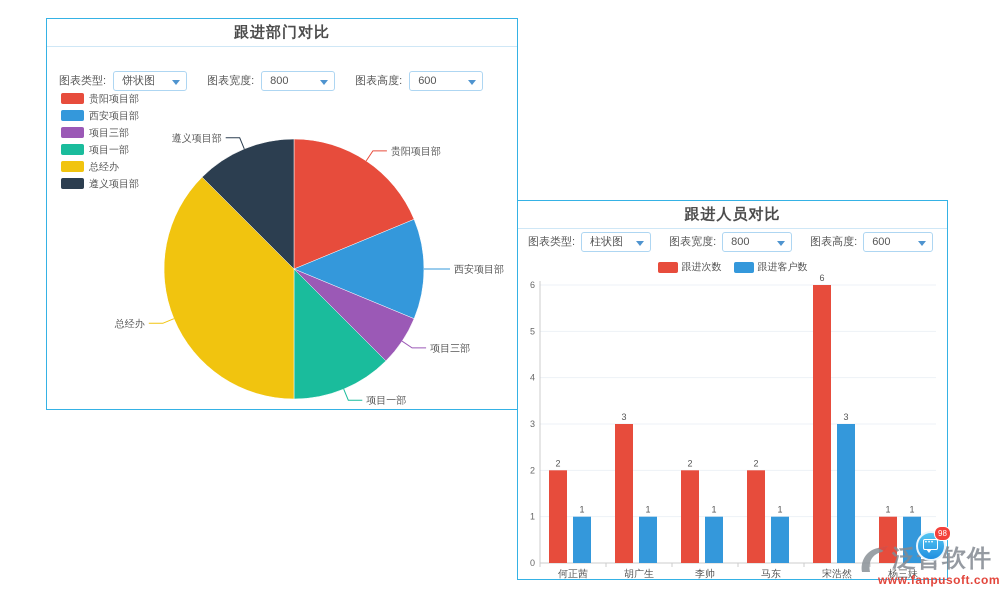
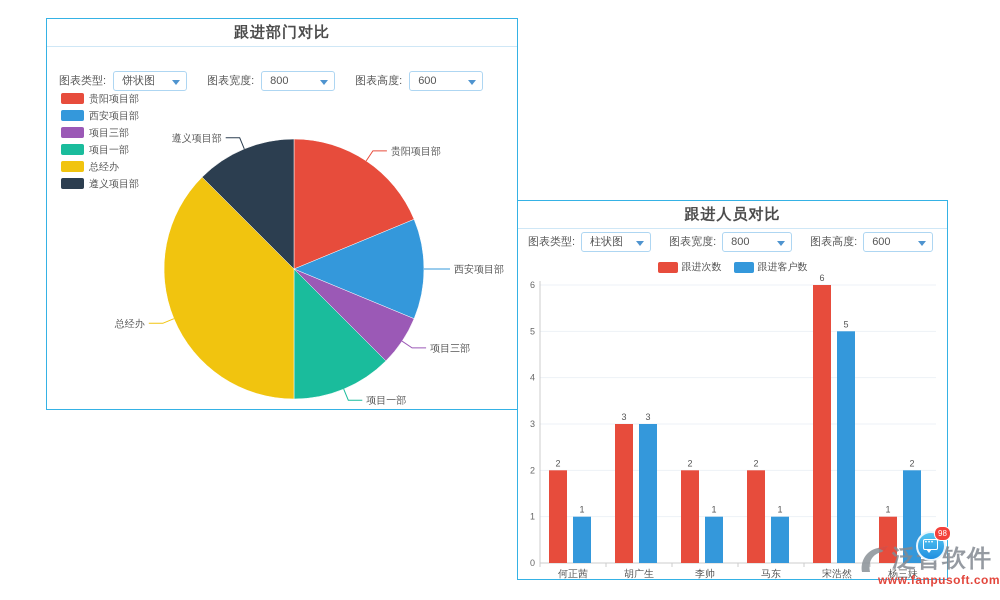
跟进人员对比/跟进客户数/胡广生: 1 -> 3
跟进人员对比/跟进客户数/宋浩然: 3 -> 5
跟进人员对比/跟进客户数/杨三妹: 1 -> 2
